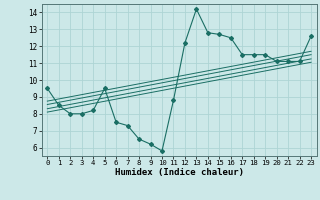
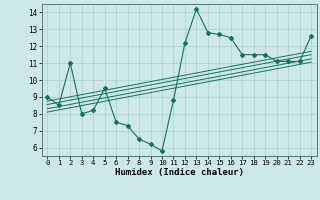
0: 9.5 -> 9.0
2: 8.0 -> 11.0
